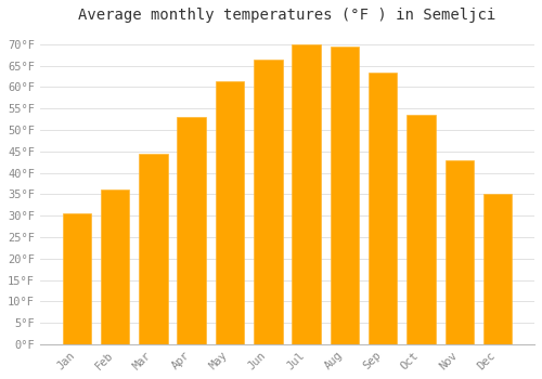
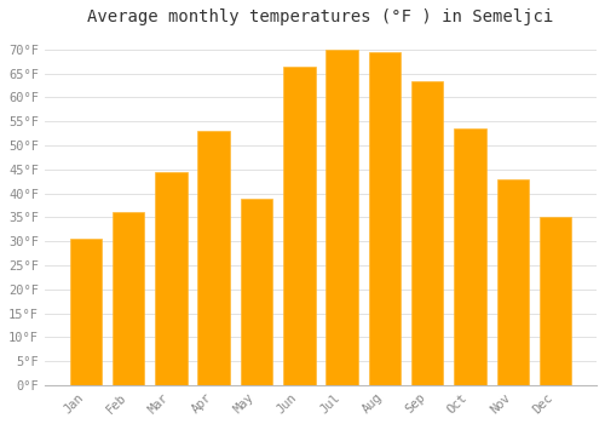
May: 61.5°F -> 39.0°F
